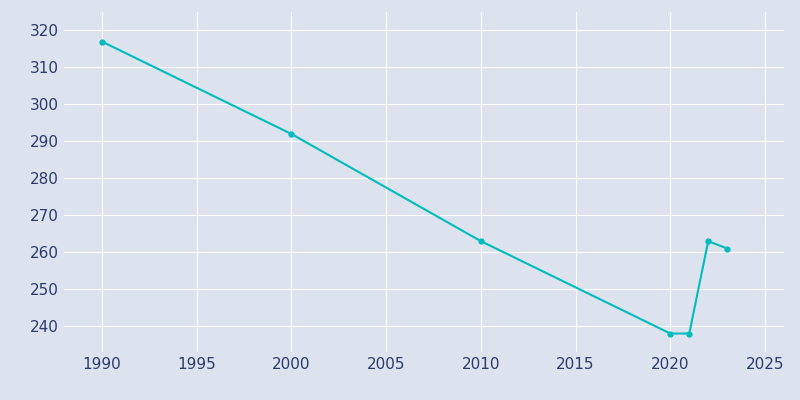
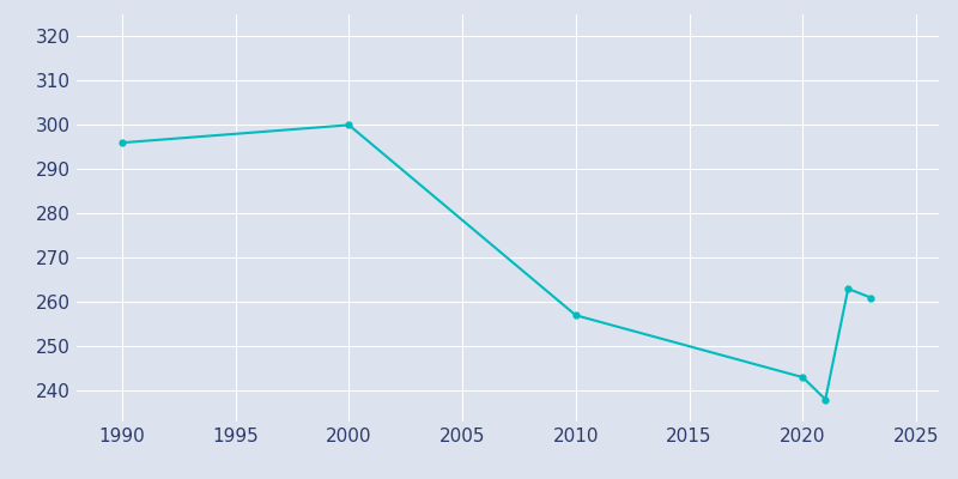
1990: 317 -> 296
2000: 292 -> 300
2010: 263 -> 257
2020: 238 -> 243
